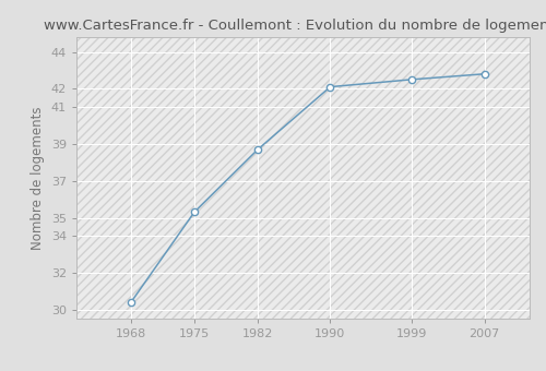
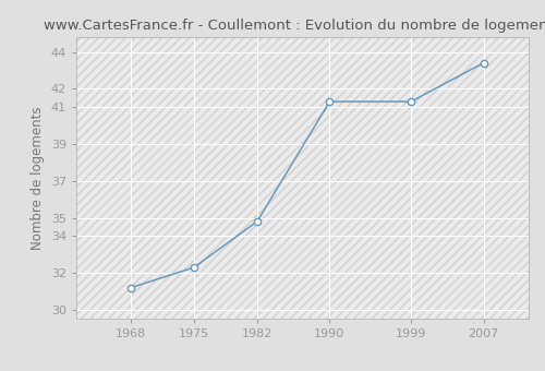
1968: 30.4 -> 31.2
1975: 35.3 -> 32.3
1982: 38.7 -> 34.8
1990: 42.1 -> 41.3
1999: 42.5 -> 41.3
2007: 42.8 -> 43.4
